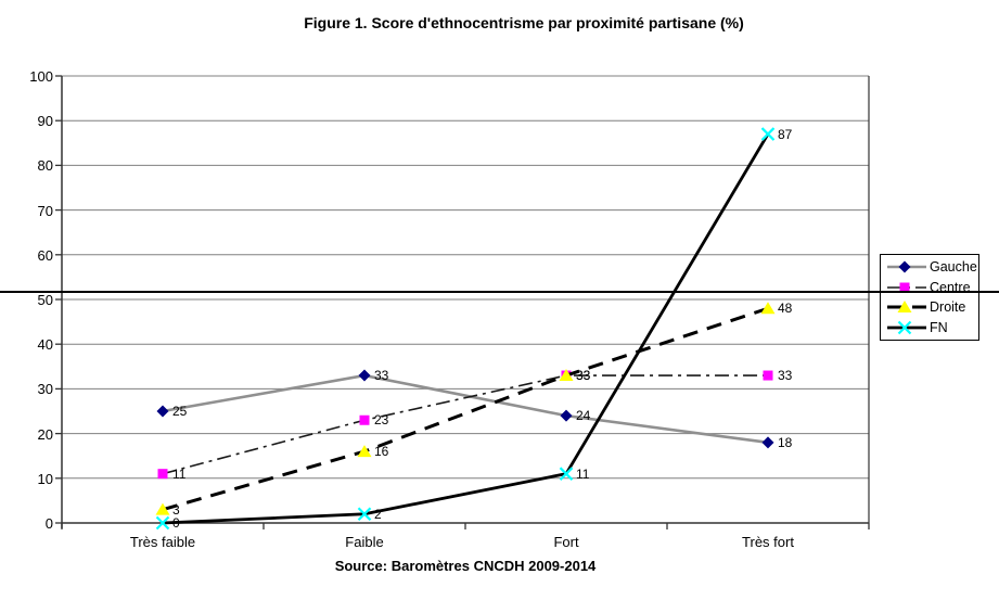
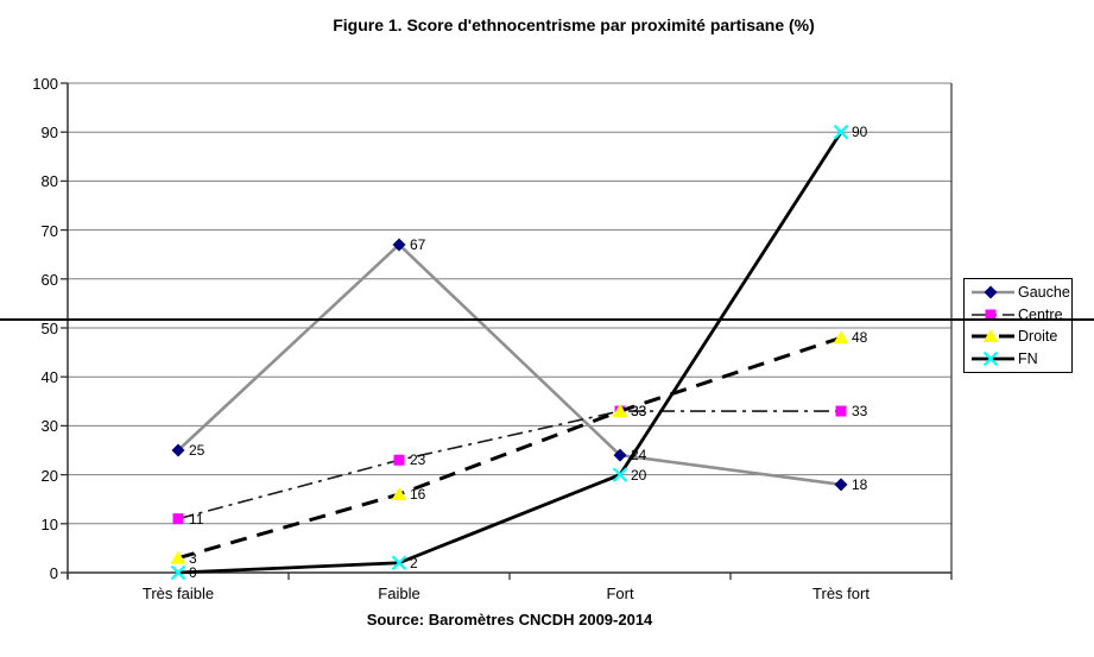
Gauche/Faible: 33 -> 67
FN/Fort: 11 -> 20
FN/Très fort: 87 -> 90
